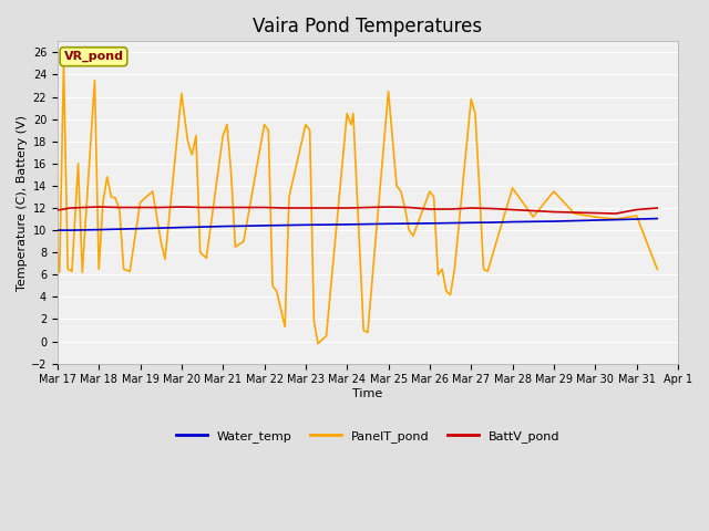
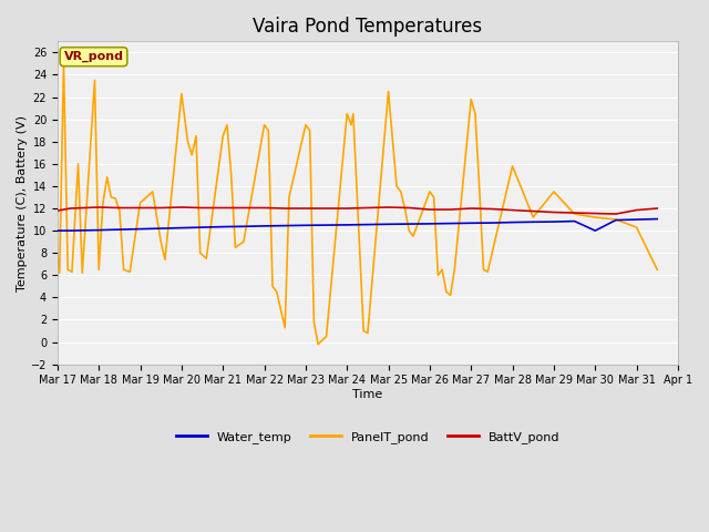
PanelT_pond/Mar 28: 13.8 -> 15.8
Water_temp/Mar 30: 10.9 -> 10.0
PanelT_pond/Mar 31: 11.3 -> 10.3
